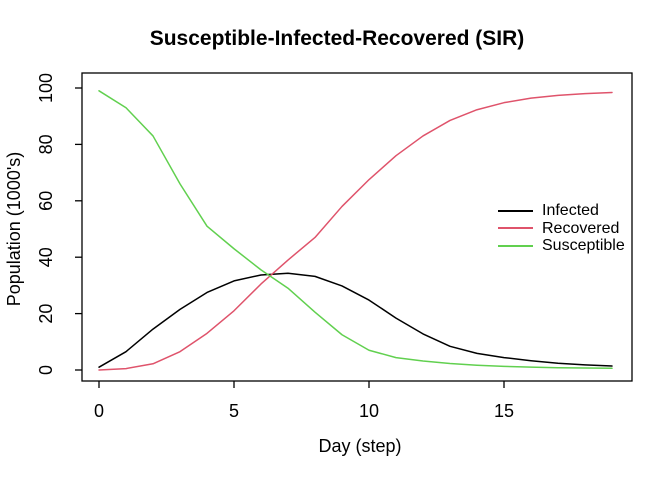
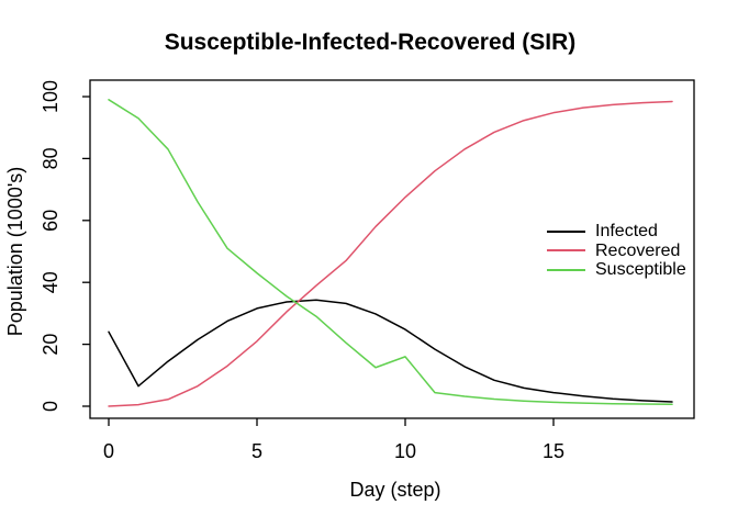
Infected/0: 1 -> 24
Susceptible/10: 7 -> 16
